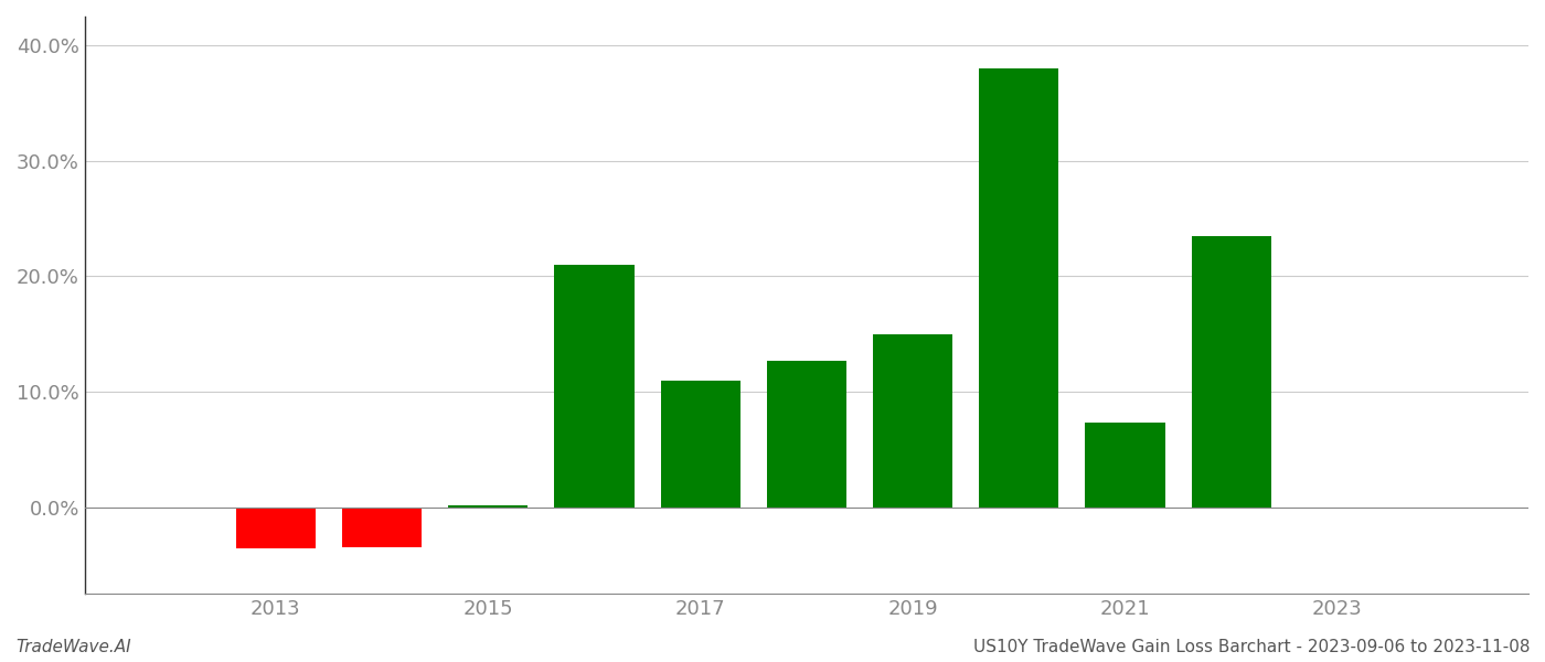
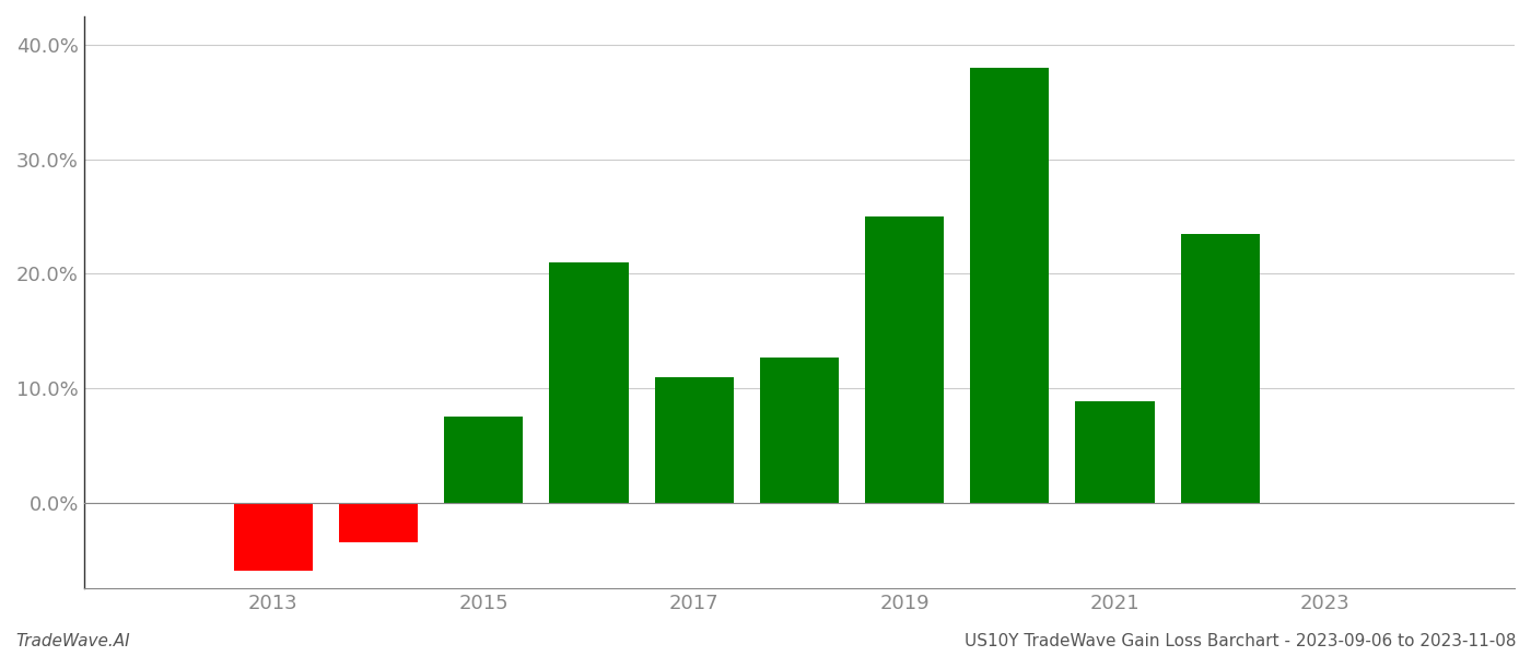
2013: -3.6% -> -6.0%
2015: 0.2% -> 7.5%
2019: 15.0% -> 25.0%
2021: 7.3% -> 8.9%
